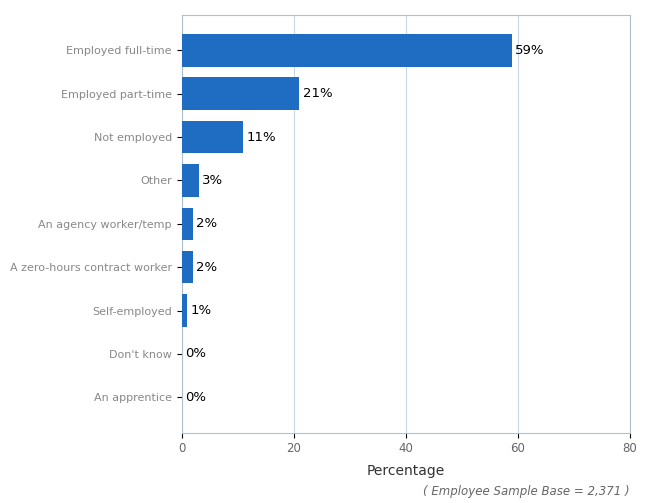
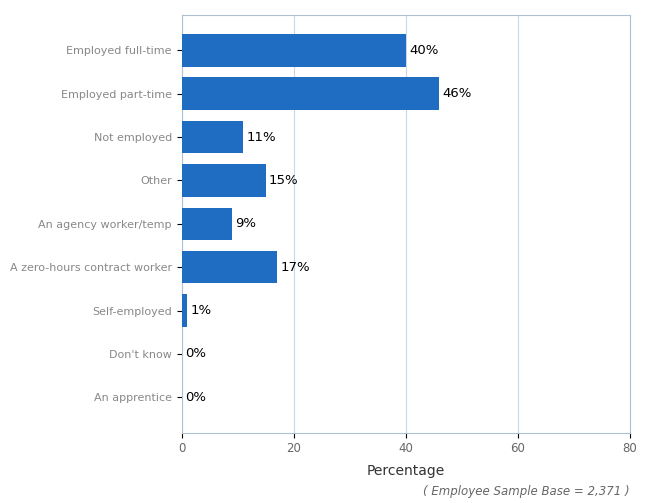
Employed full-time: 59% -> 40%
Employed part-time: 21% -> 46%
Other: 3% -> 15%
An agency worker/temp: 2% -> 9%
A zero-hours contract worker: 2% -> 17%
